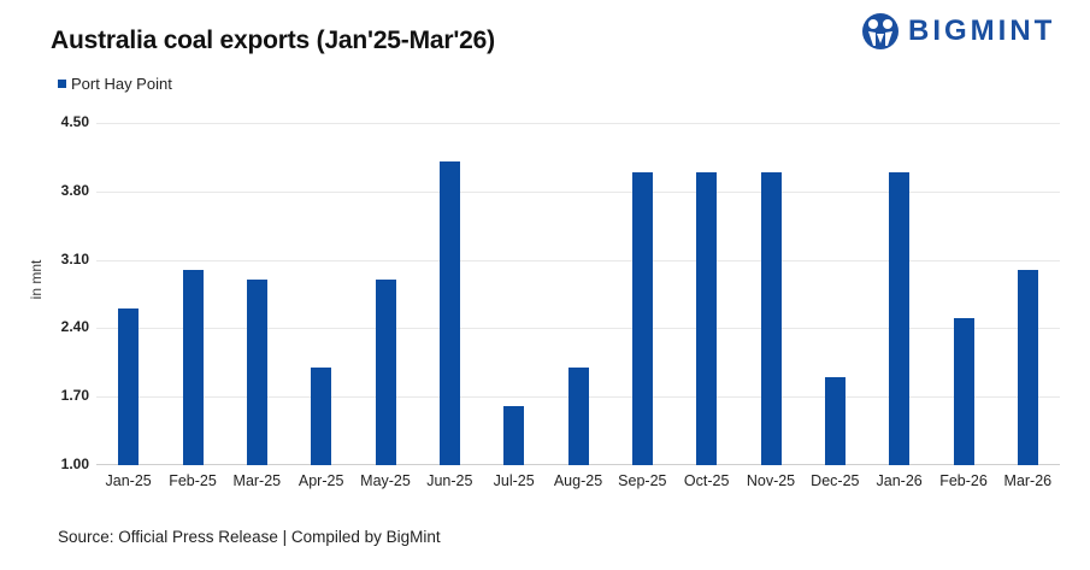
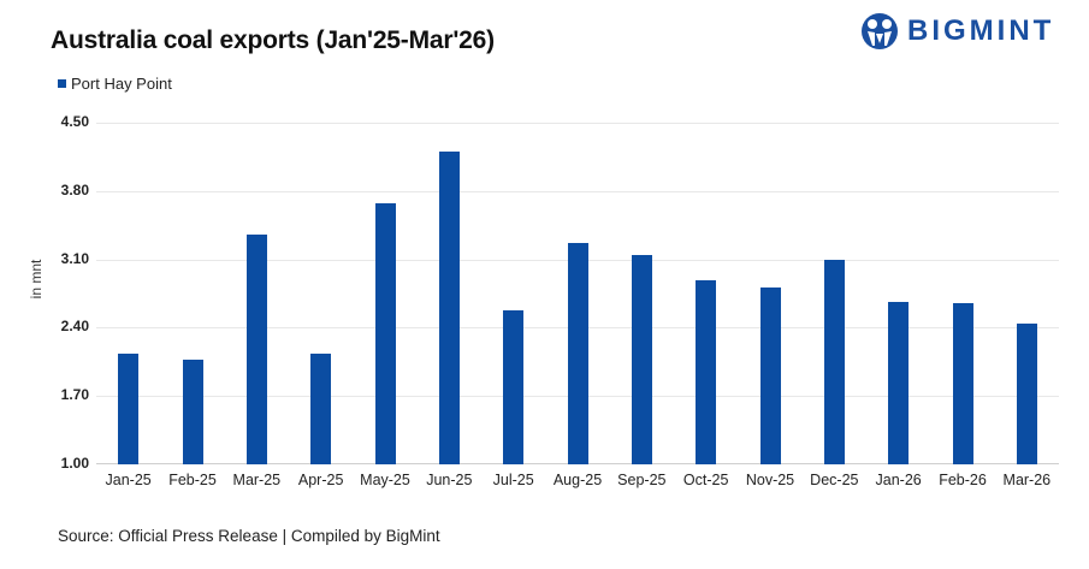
Jan-25: 2.6 -> 2.1
Feb-25: 3.0 -> 2.1
Mar-25: 2.9 -> 3.4
Apr-25: 2.0 -> 2.1
May-25: 2.9 -> 3.7
Jun-25: 4.1 -> 4.2
Jul-25: 1.6 -> 2.6
Aug-25: 2.0 -> 3.3
Sep-25: 4.0 -> 3.1
Oct-25: 4.0 -> 2.9
Nov-25: 4.0 -> 2.8
Dec-25: 1.9 -> 3.1
Jan-26: 4.0 -> 2.7
Feb-26: 2.5 -> 2.6
Mar-26: 3.0 -> 2.4
